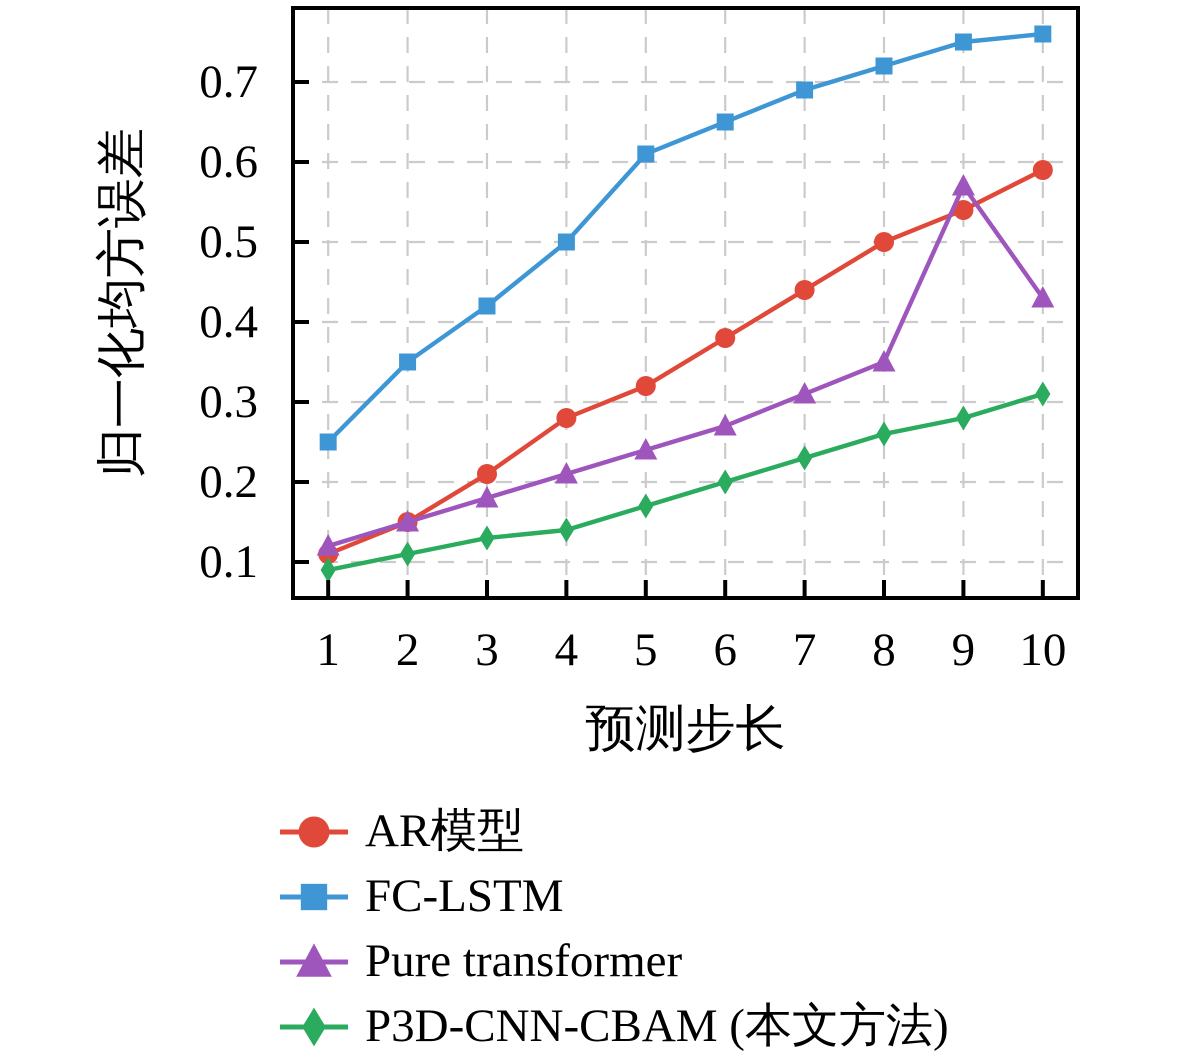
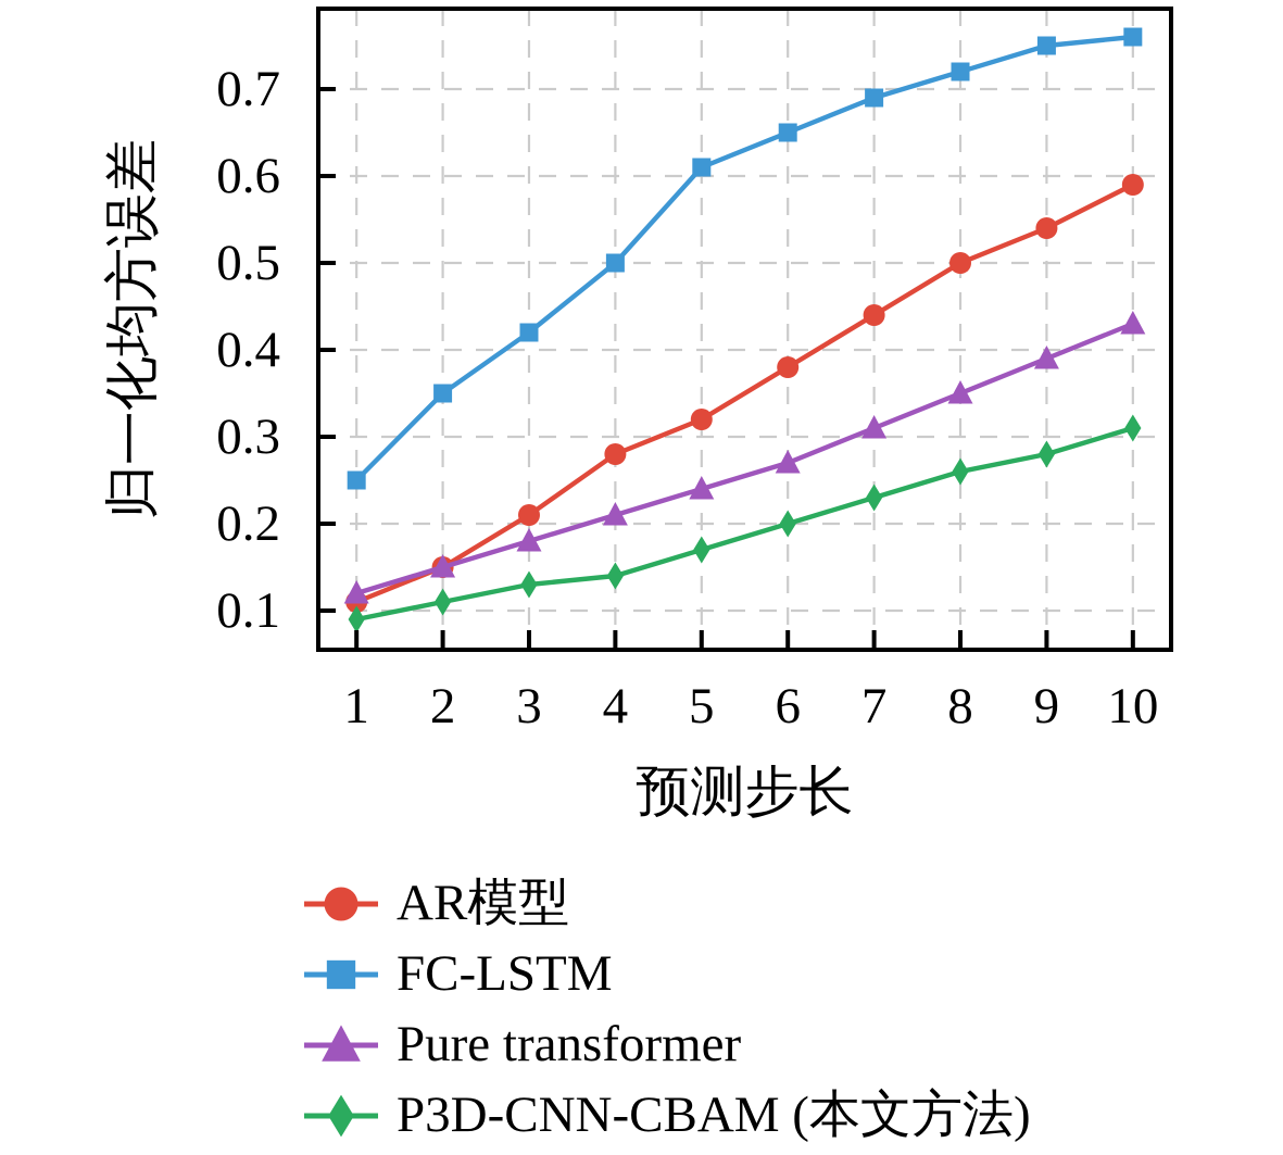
Pure transformer/9: 0.57 -> 0.39
